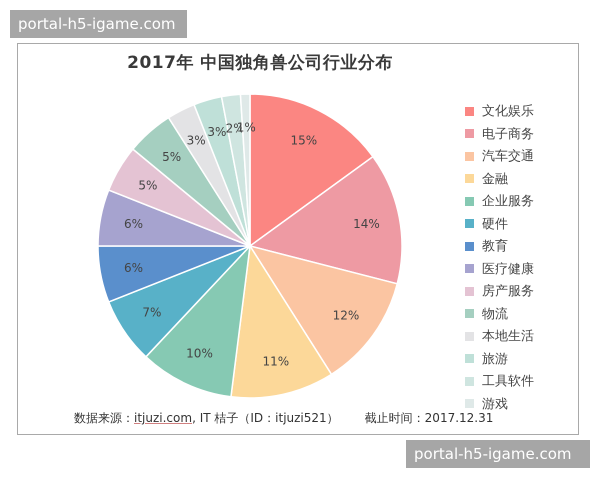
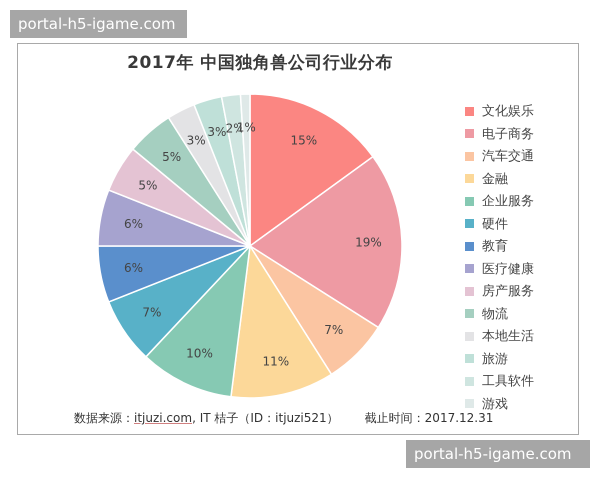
电子商务: 14% -> 19%
汽车交通: 12% -> 7%
